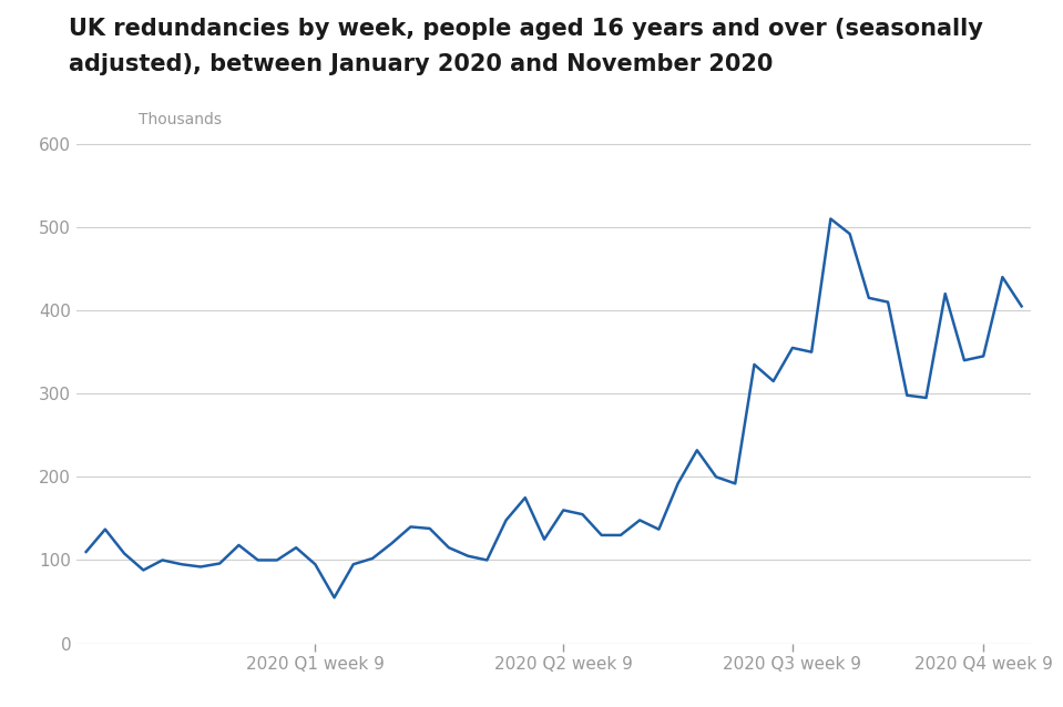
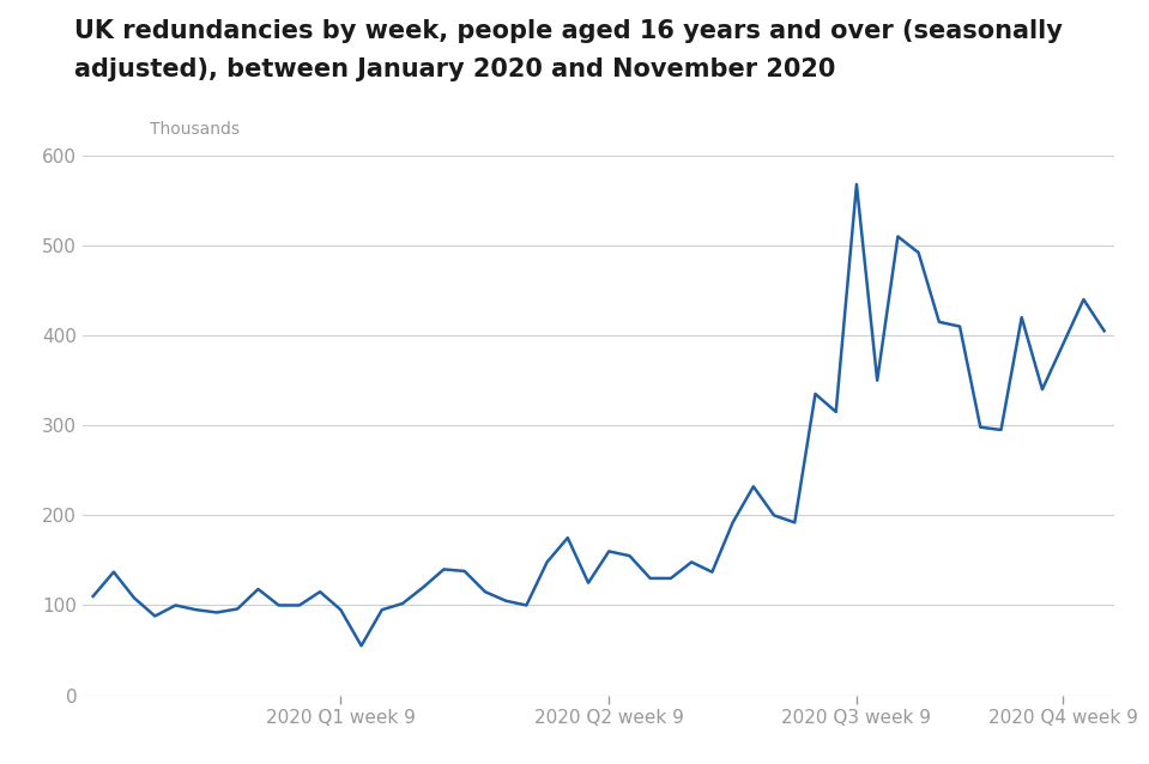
2020 Q3 week 9: 355 -> 568
2020 Q4 week 9: 345 -> 390
